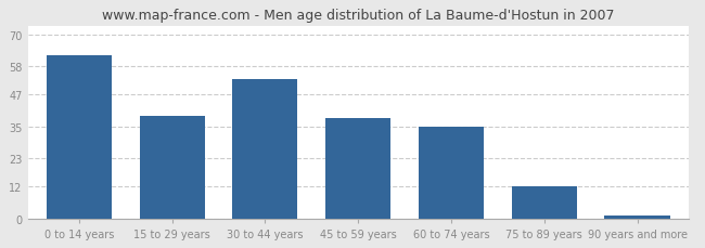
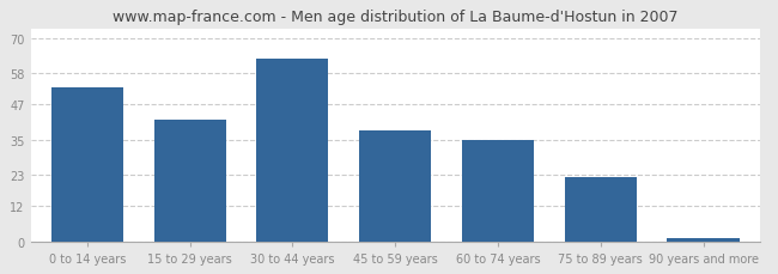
0 to 14 years: 62 -> 53
15 to 29 years: 39 -> 42
30 to 44 years: 53 -> 63
75 to 89 years: 12 -> 22
